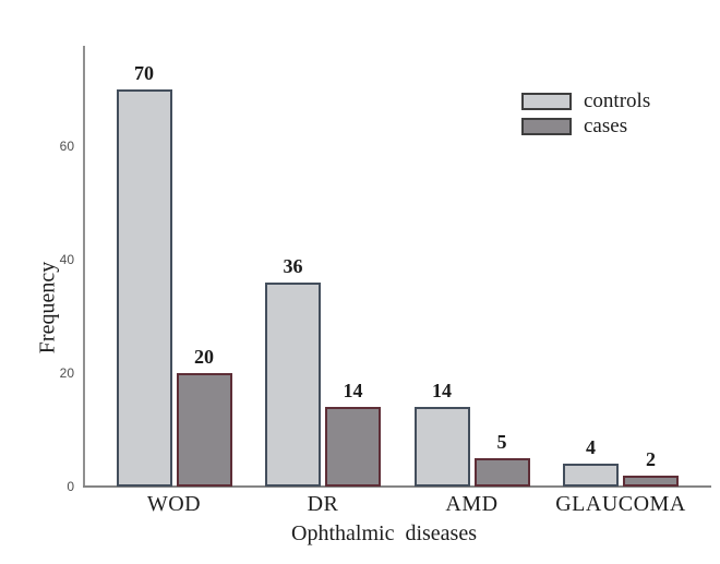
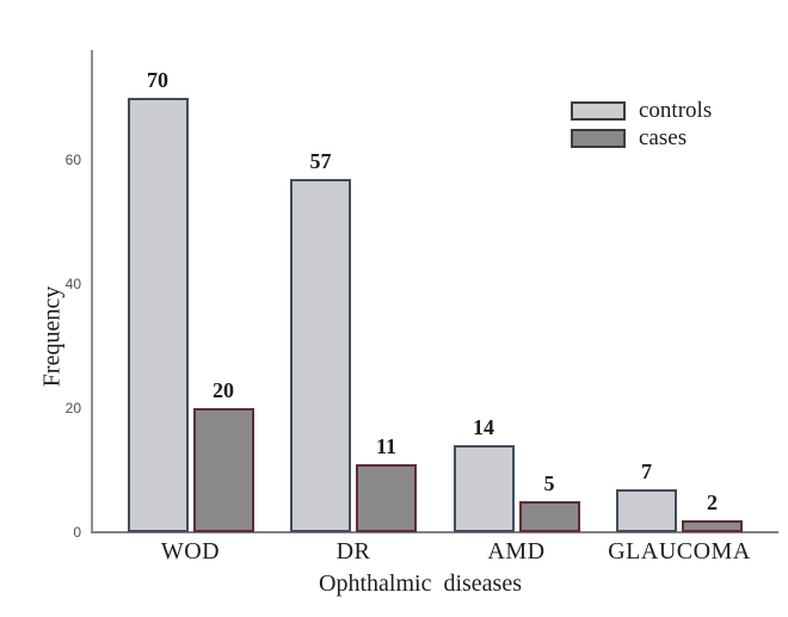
controls/DR: 36 -> 57
cases/DR: 14 -> 11
controls/GLAUCOMA: 4 -> 7
